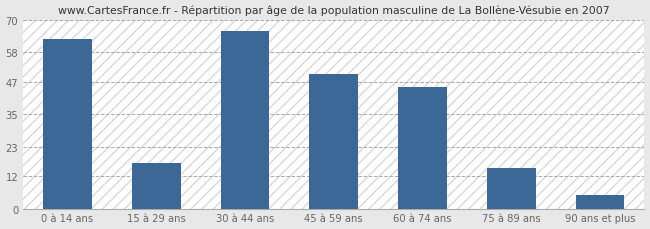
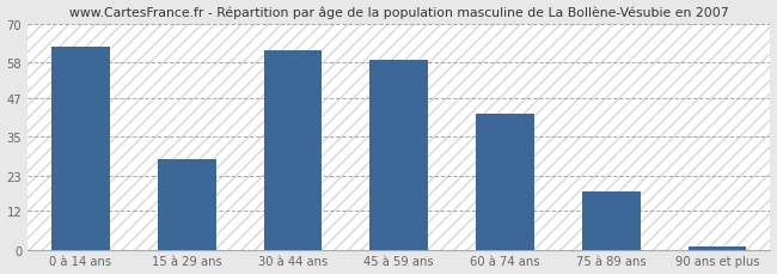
15 à 29 ans: 17 -> 28
30 à 44 ans: 66 -> 62
45 à 59 ans: 50 -> 59
60 à 74 ans: 45 -> 42
75 à 89 ans: 15 -> 18
90 ans et plus: 5 -> 1
